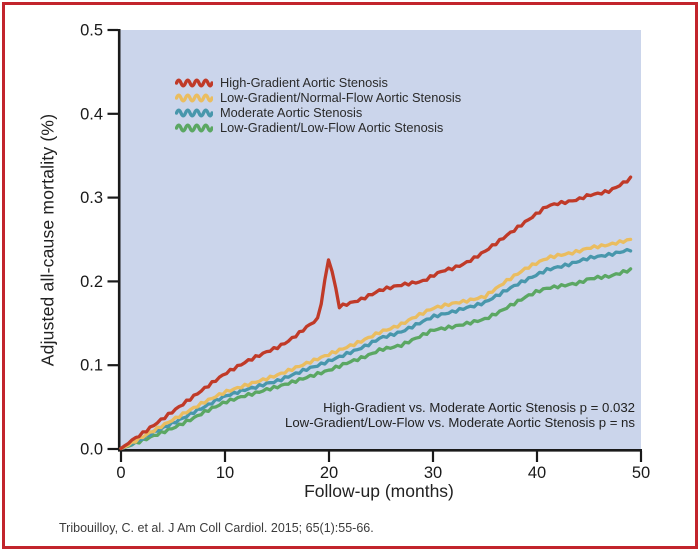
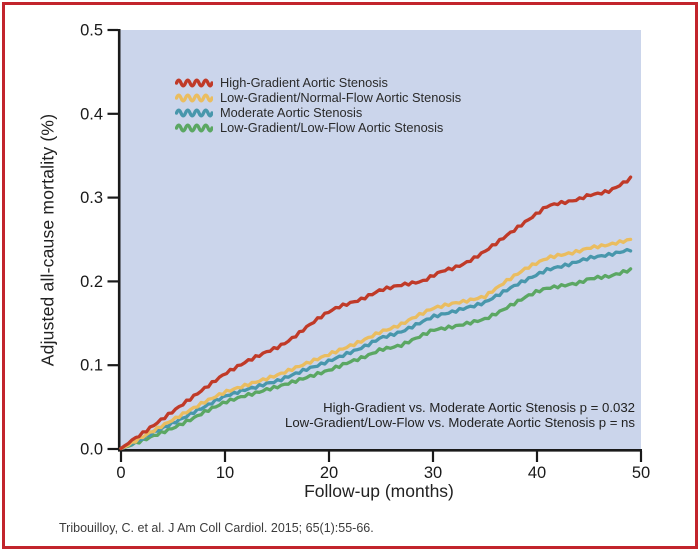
High-Gradient Aortic Stenosis/20: 0.23 -> 0.16
